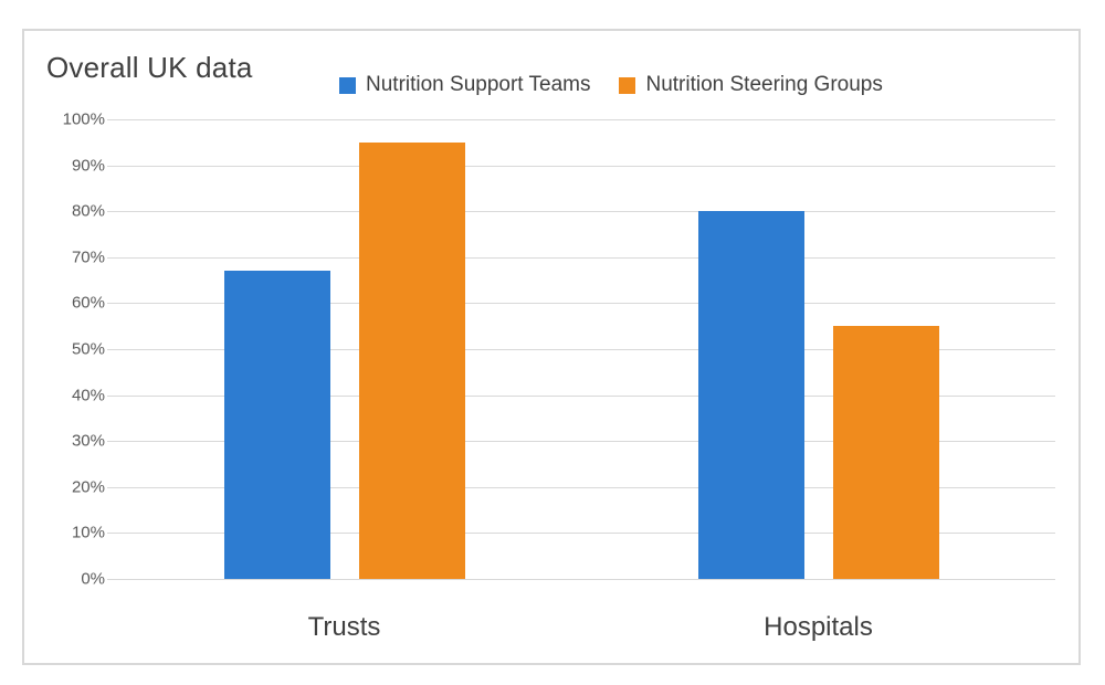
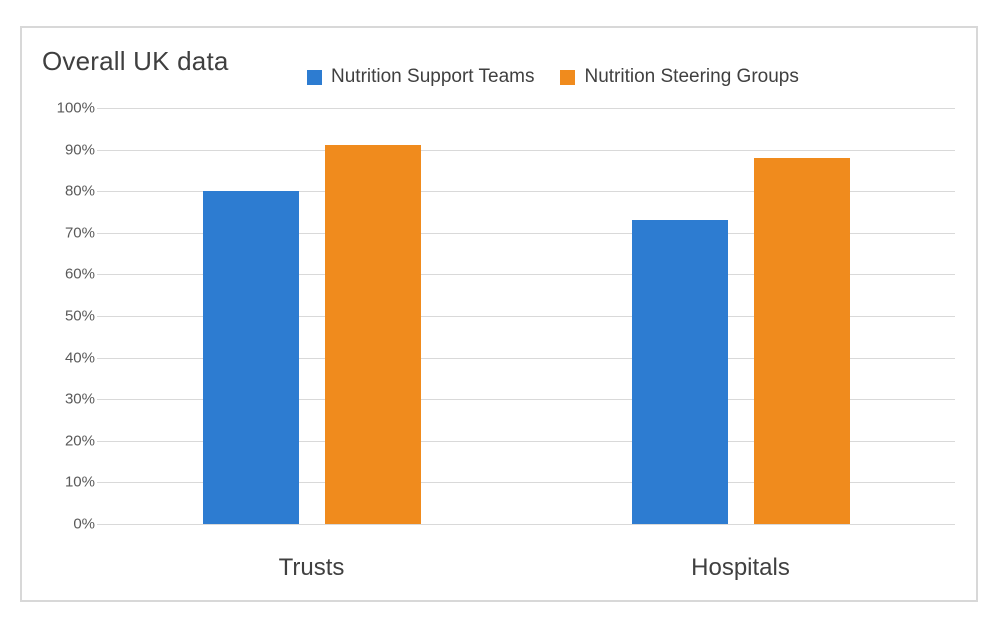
Nutrition Support Teams/Trusts: 67% -> 80%
Nutrition Steering Groups/Trusts: 95% -> 91%
Nutrition Support Teams/Hospitals: 80% -> 73%
Nutrition Steering Groups/Hospitals: 55% -> 88%
